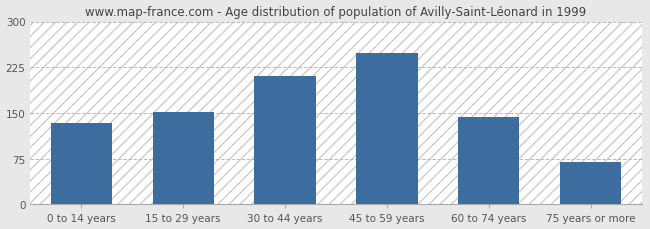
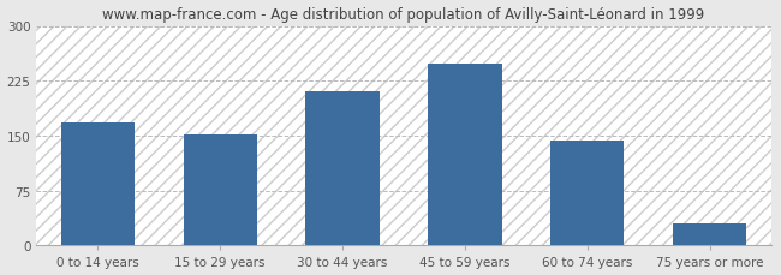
0 to 14 years: 134 -> 168
75 years or more: 70 -> 30
